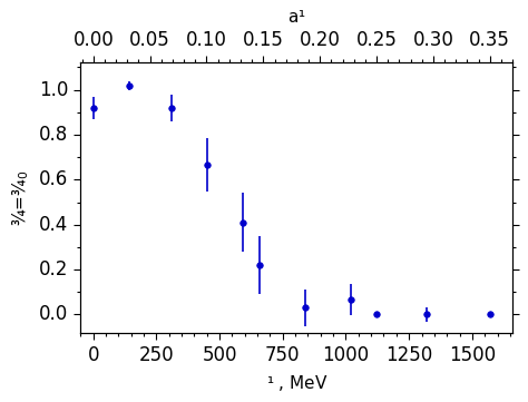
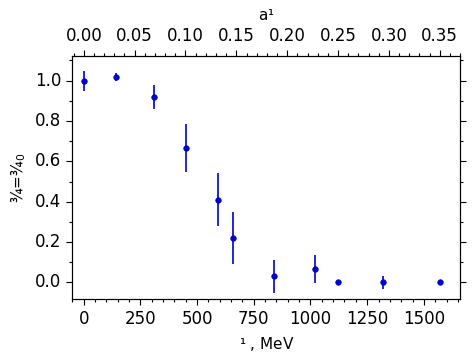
0: 0.920 -> 1.000
